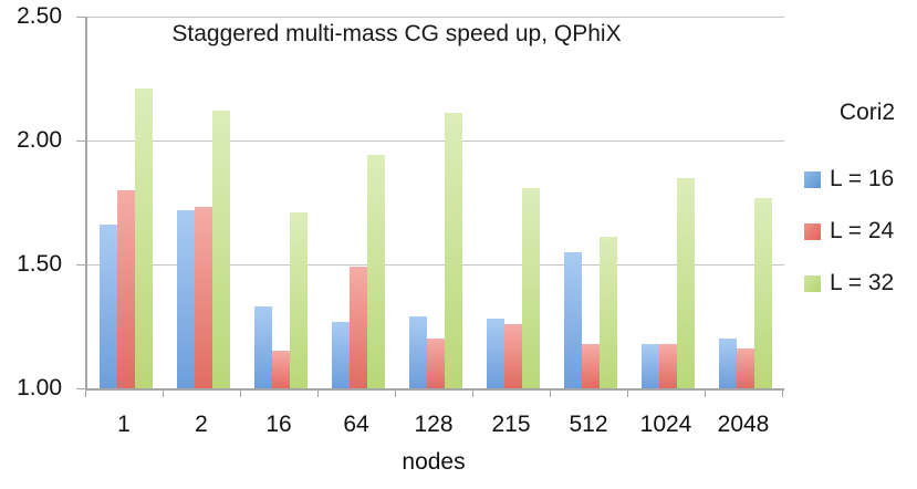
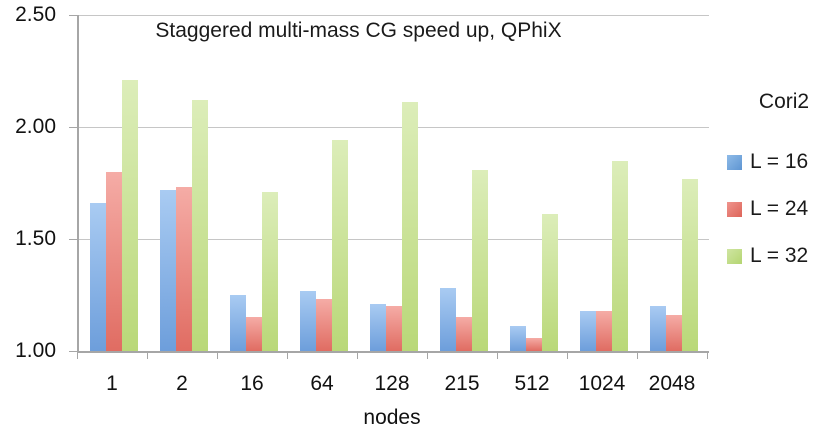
L = 16/16: 1.33 -> 1.25
L = 24/64: 1.49 -> 1.23
L = 16/128: 1.29 -> 1.21
L = 24/215: 1.26 -> 1.15
L = 16/512: 1.55 -> 1.11
L = 24/512: 1.18 -> 1.06
